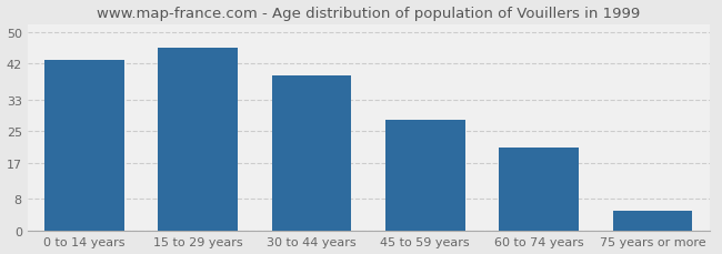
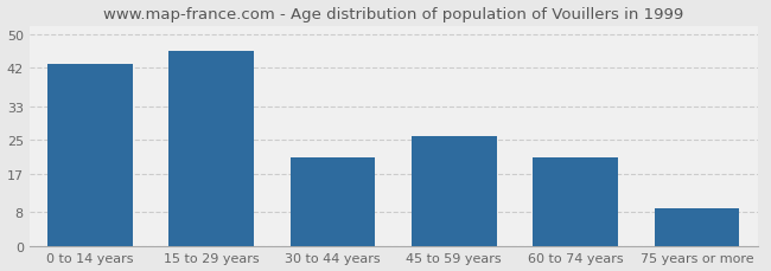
30 to 44 years: 39 -> 21
45 to 59 years: 28 -> 26
75 years or more: 5 -> 9
